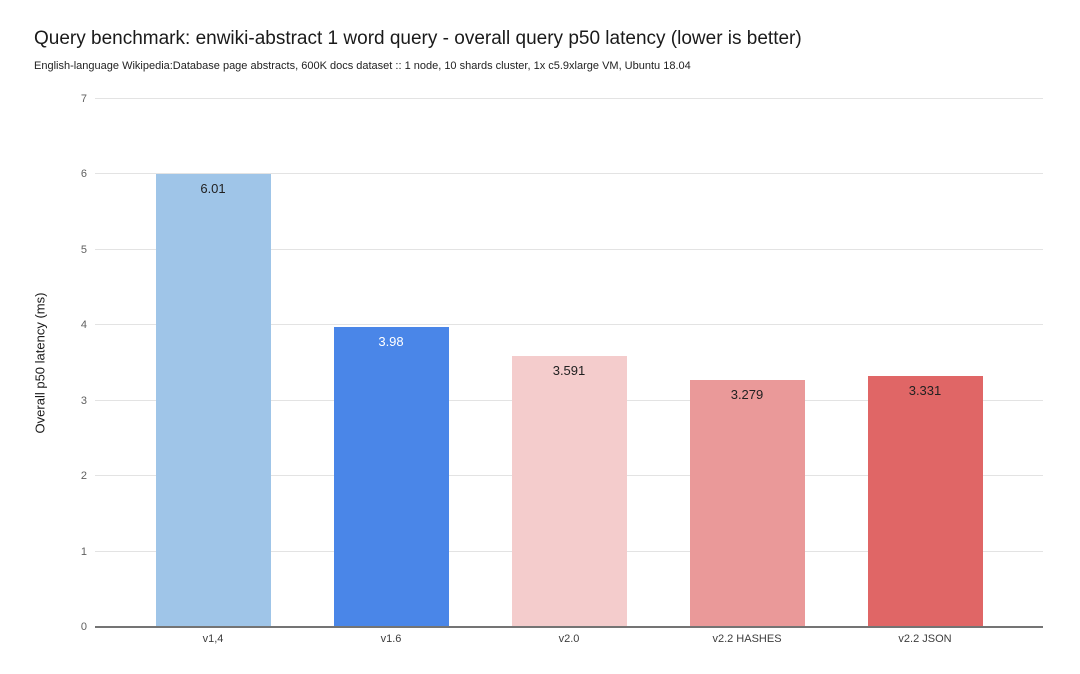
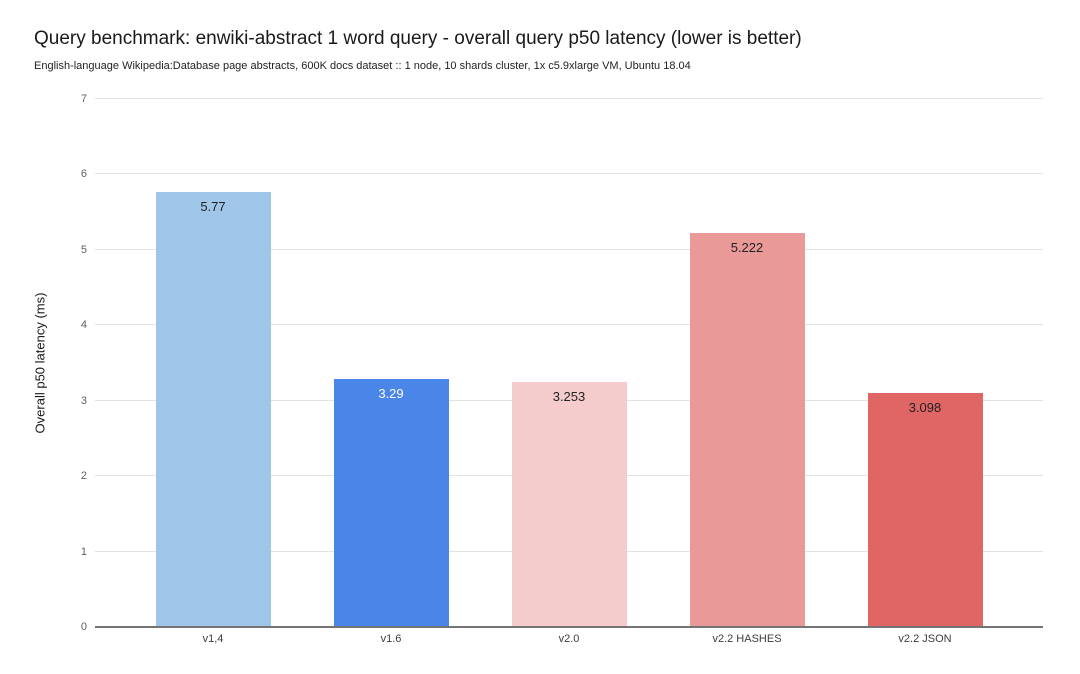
v1,4: 6.01 -> 5.77
v1.6: 3.98 -> 3.29
v2.0: 3.591 -> 3.253
v2.2 HASHES: 3.279 -> 5.222
v2.2 JSON: 3.331 -> 3.098
